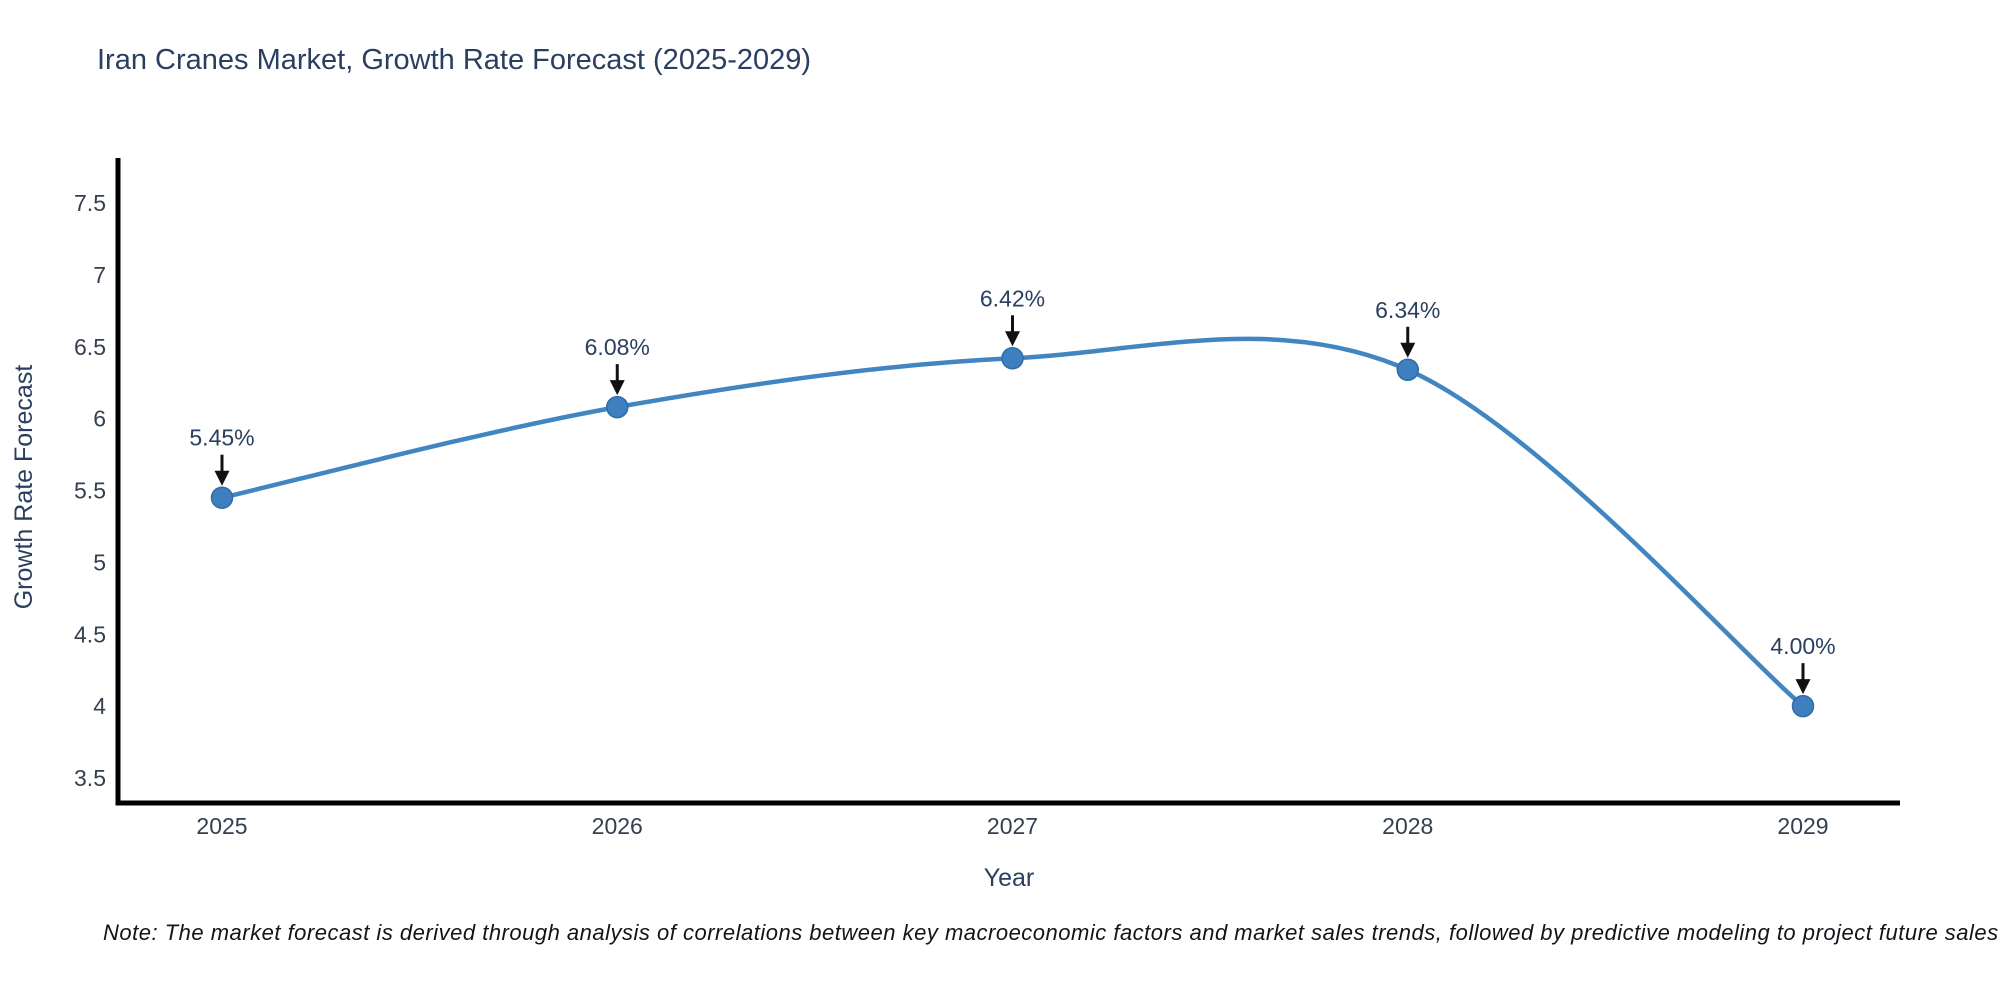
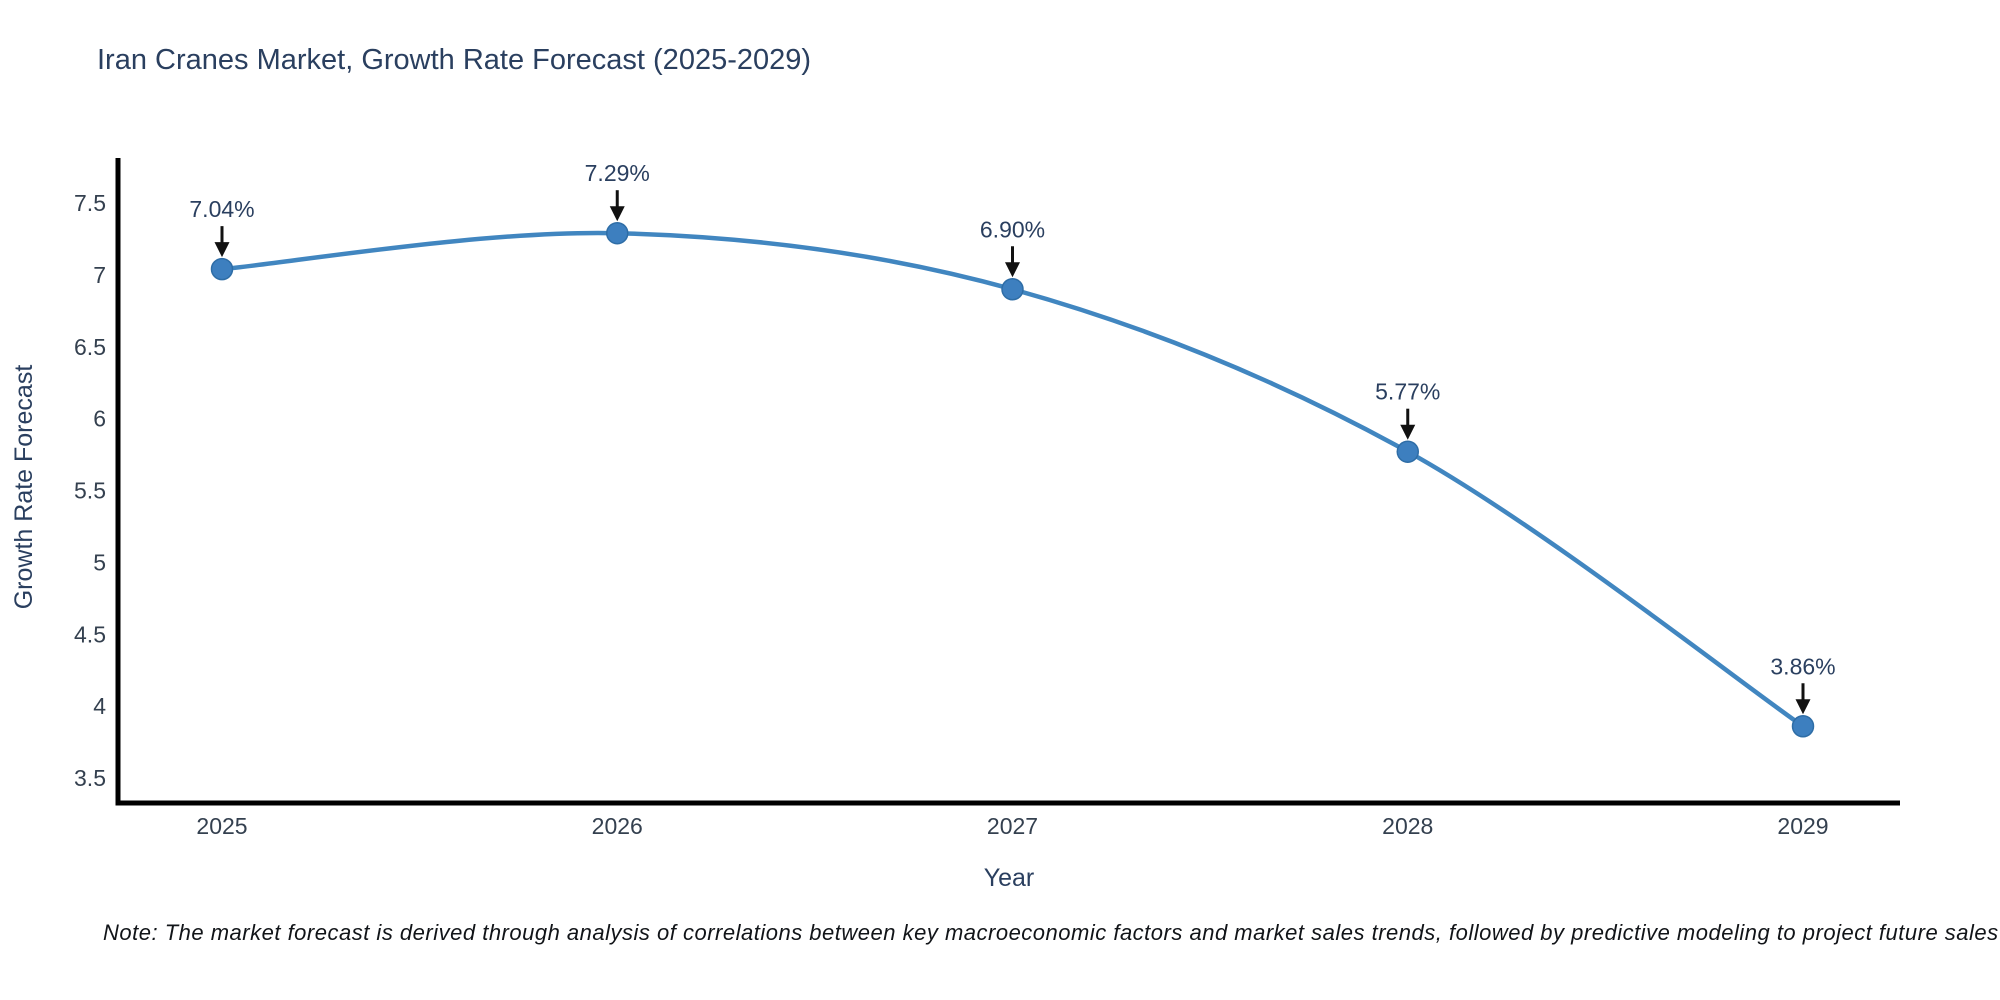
2025: 5.45% -> 7.04%
2026: 6.08% -> 7.29%
2027: 6.42% -> 6.90%
2028: 6.34% -> 5.77%
2029: 4.00% -> 3.86%
